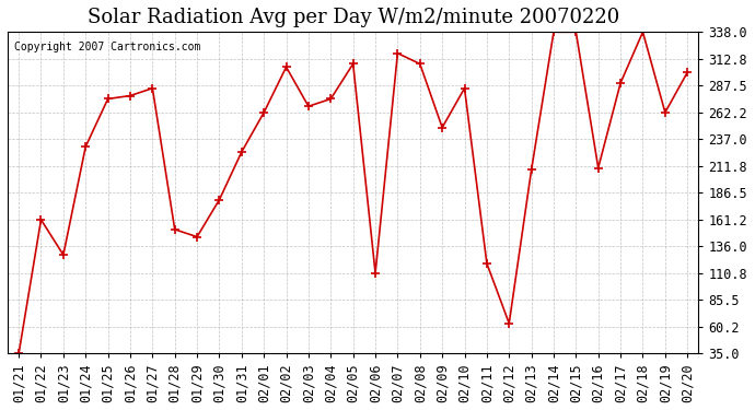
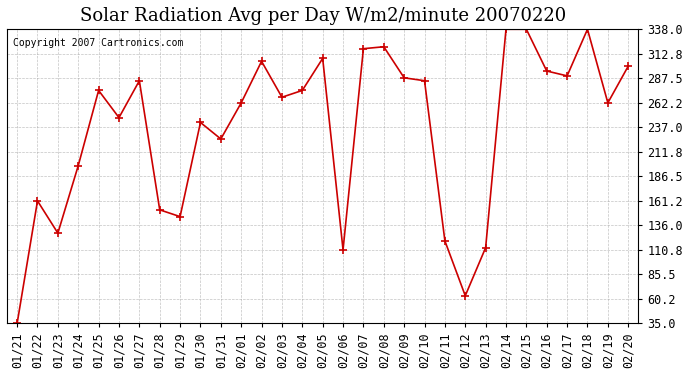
01/24: 230 -> 198
01/26: 278 -> 247
01/30: 180 -> 242
02/08: 308 -> 320
02/09: 248 -> 288
02/13: 208 -> 113
02/16: 210 -> 295
